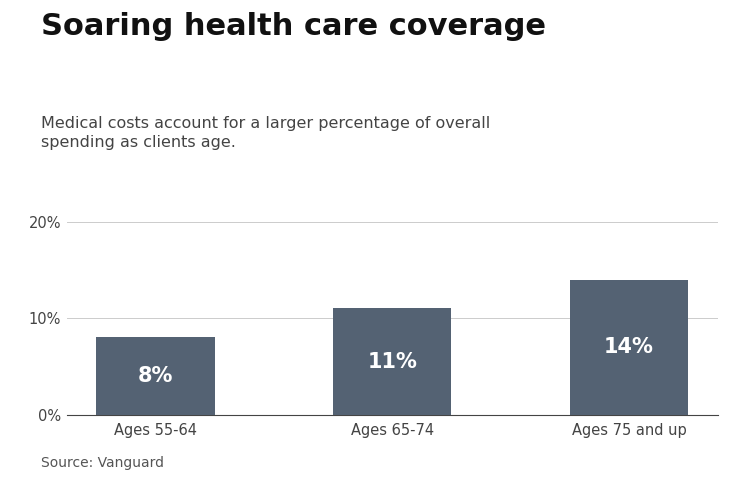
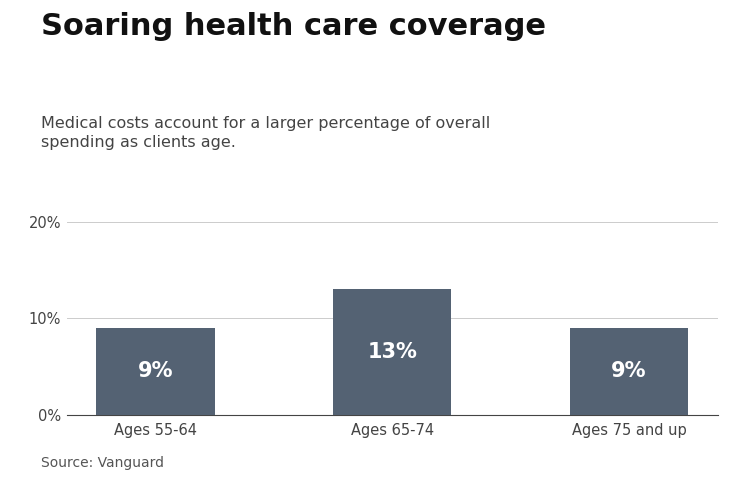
Ages 55-64: 8% -> 9%
Ages 65-74: 11% -> 13%
Ages 75 and up: 14% -> 9%
